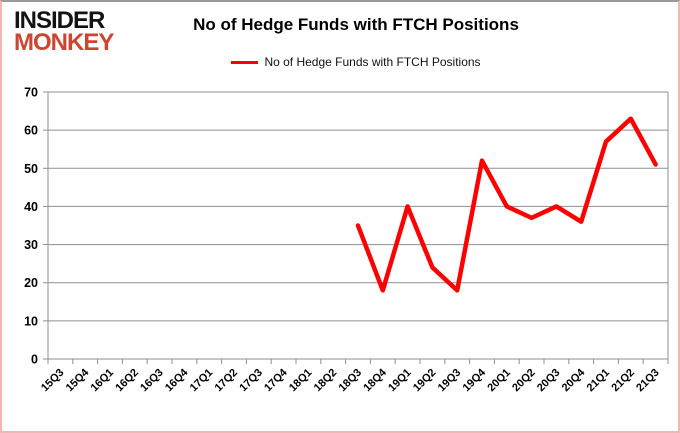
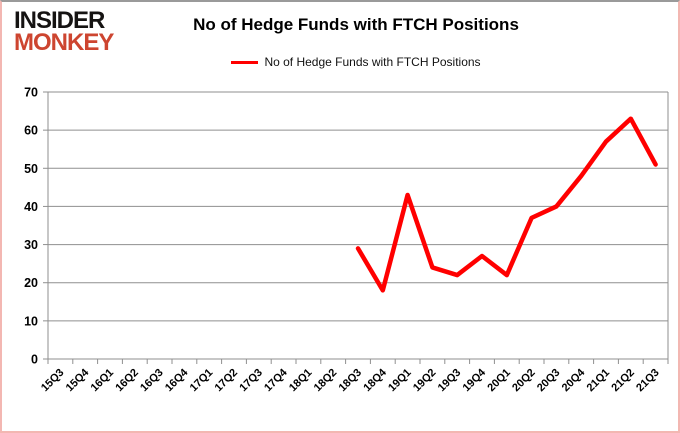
18Q3: 35 -> 29
19Q1: 40 -> 43
19Q3: 18 -> 22
19Q4: 52 -> 27
20Q1: 40 -> 22
20Q4: 36 -> 48
